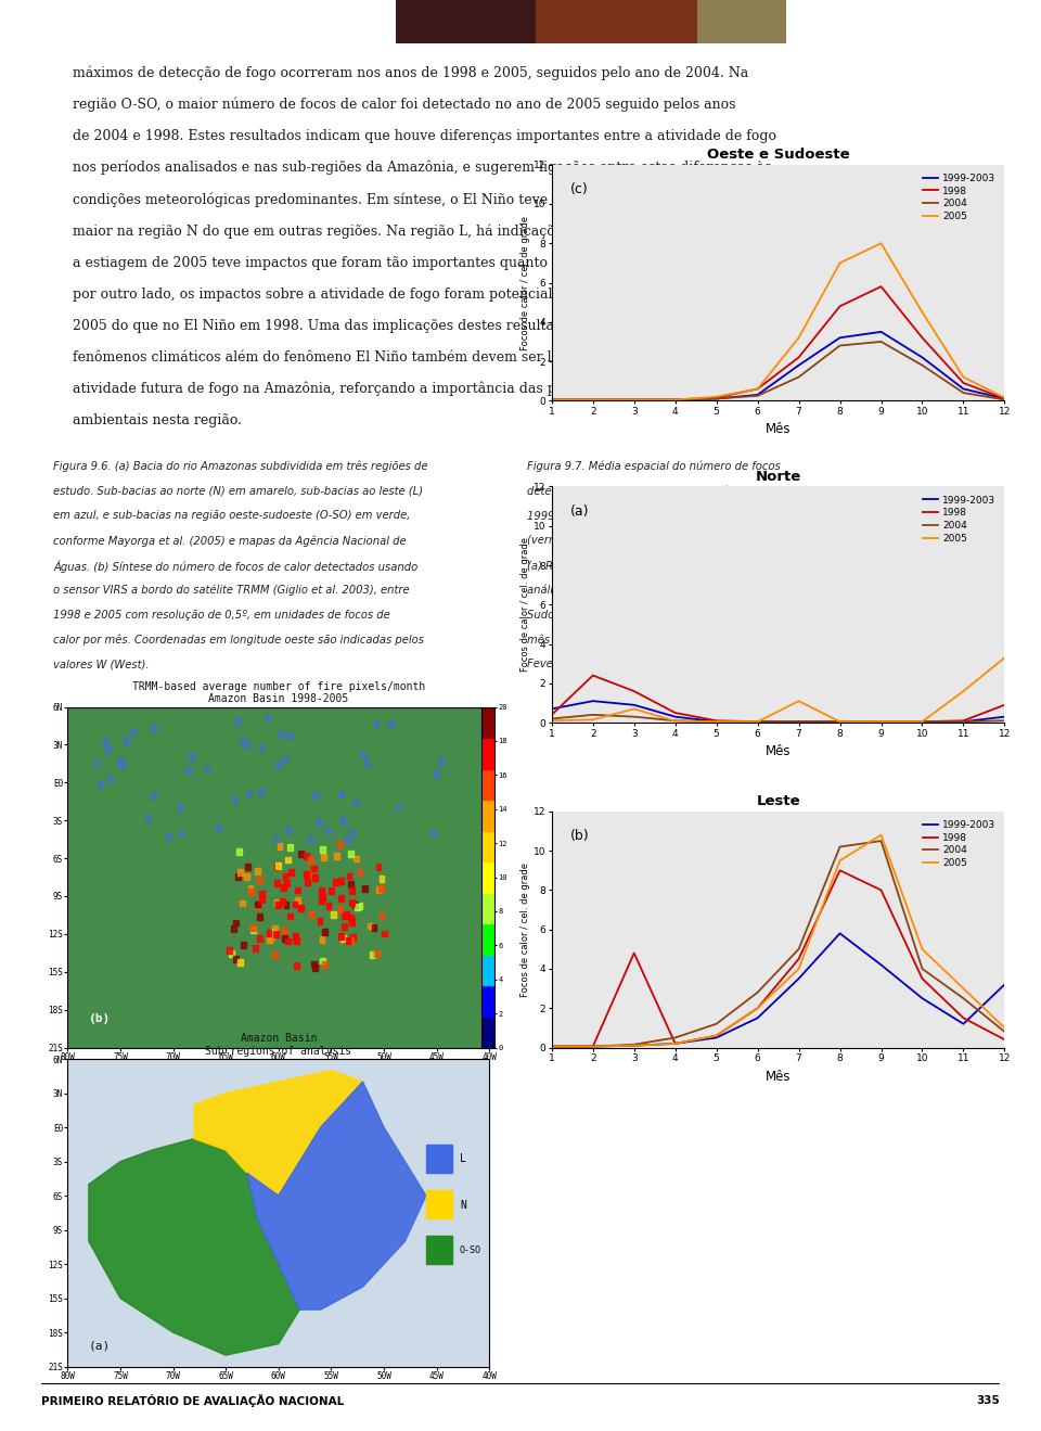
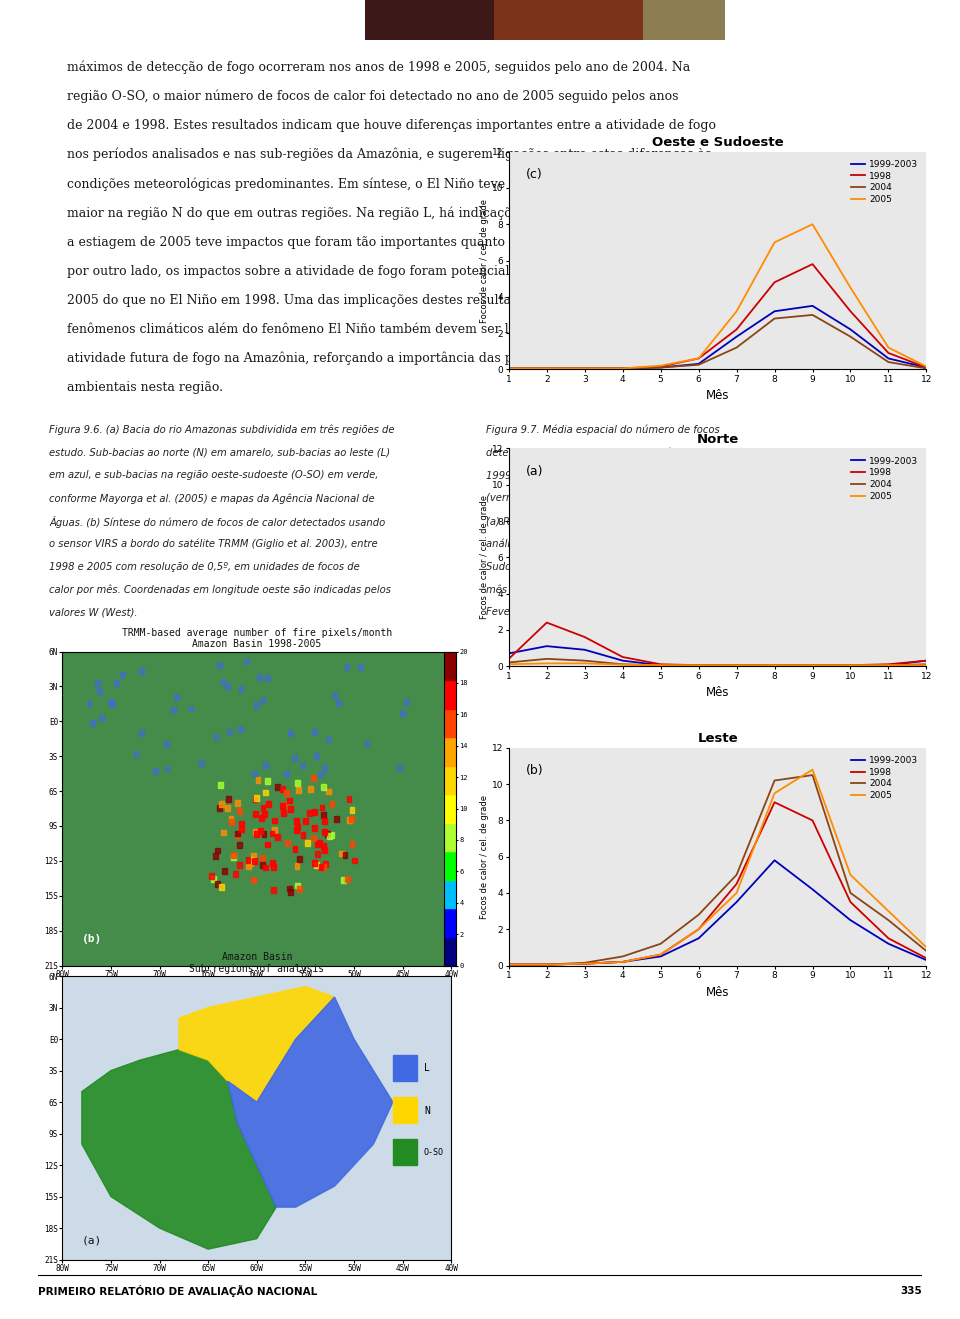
Norte/2005/3: 0.7 -> 0.1
Norte/2005/7: 1.1 -> 0.1
Norte/2005/11: 1.6 -> 0.1
Norte/1998/12: 0.9 -> 0.3
Norte/2005/12: 3.3 -> 0.1
Leste/1998/3: 4.8 -> 0.1
Leste/1999-2003/12: 3.2 -> 0.3
